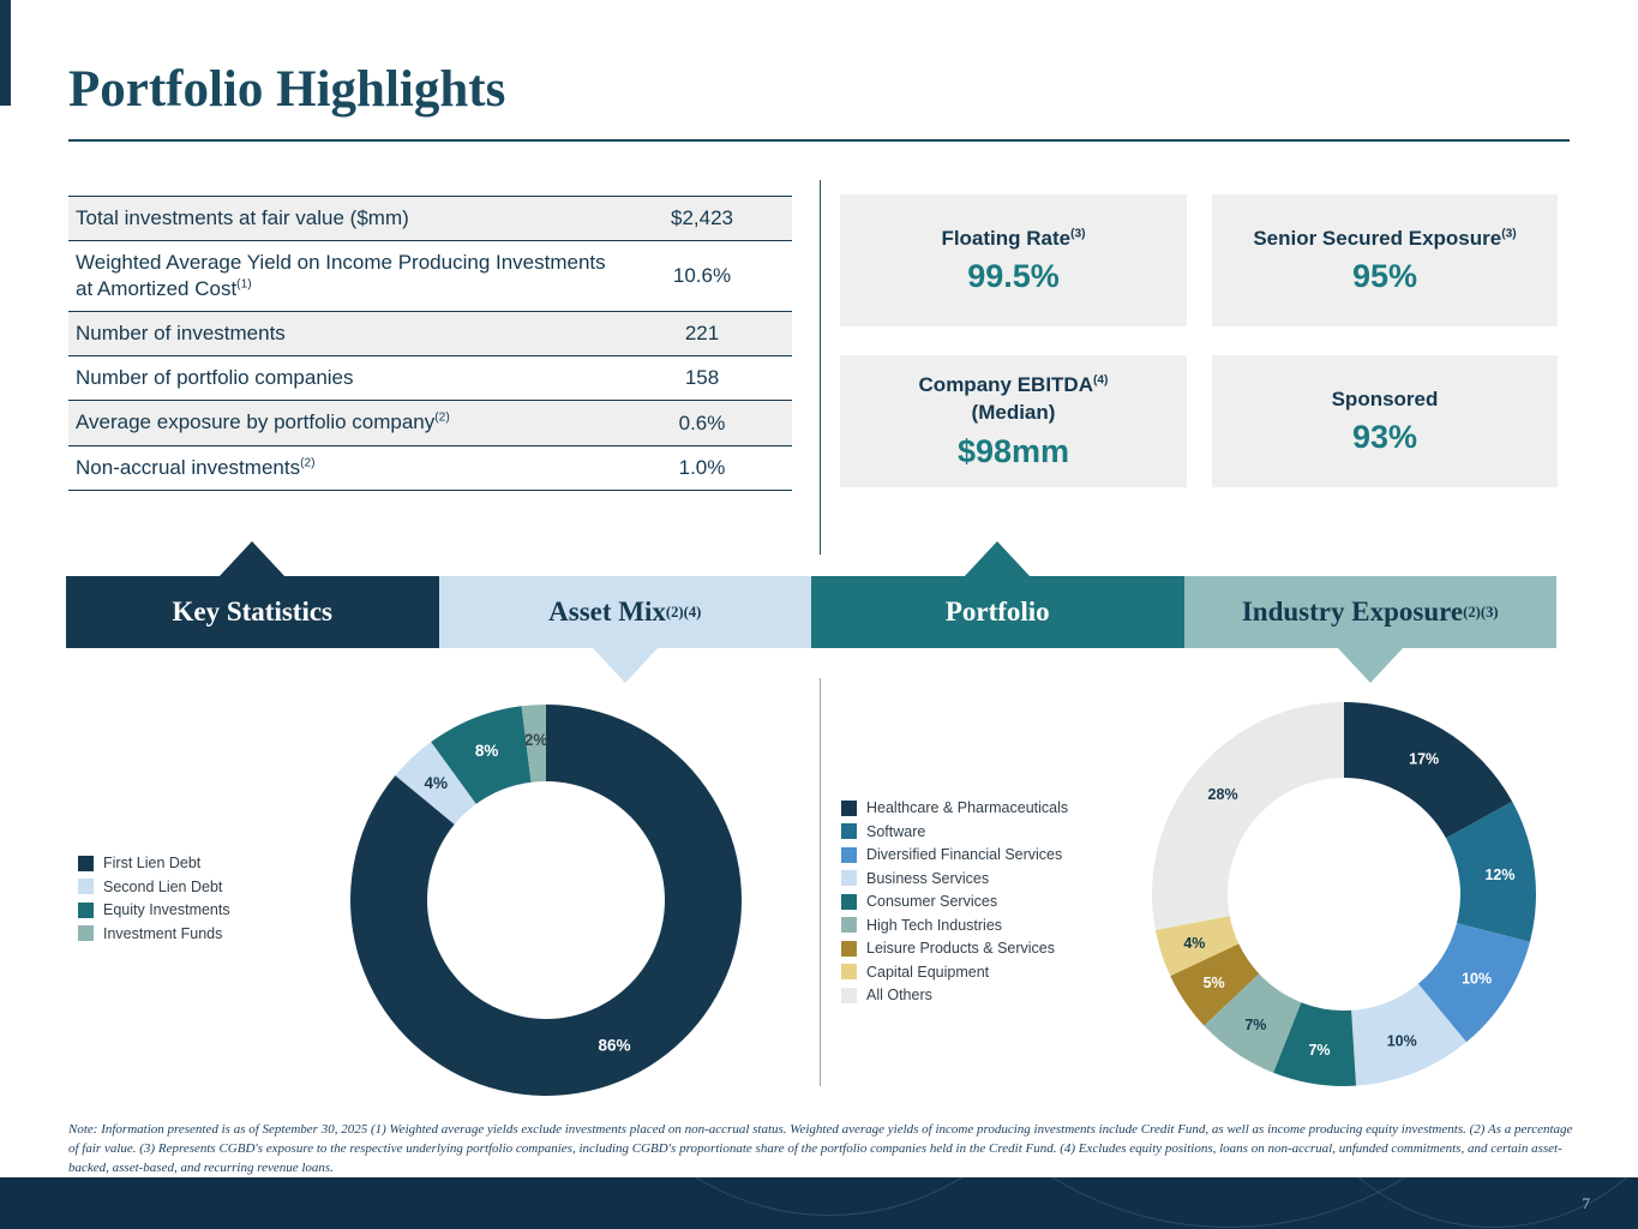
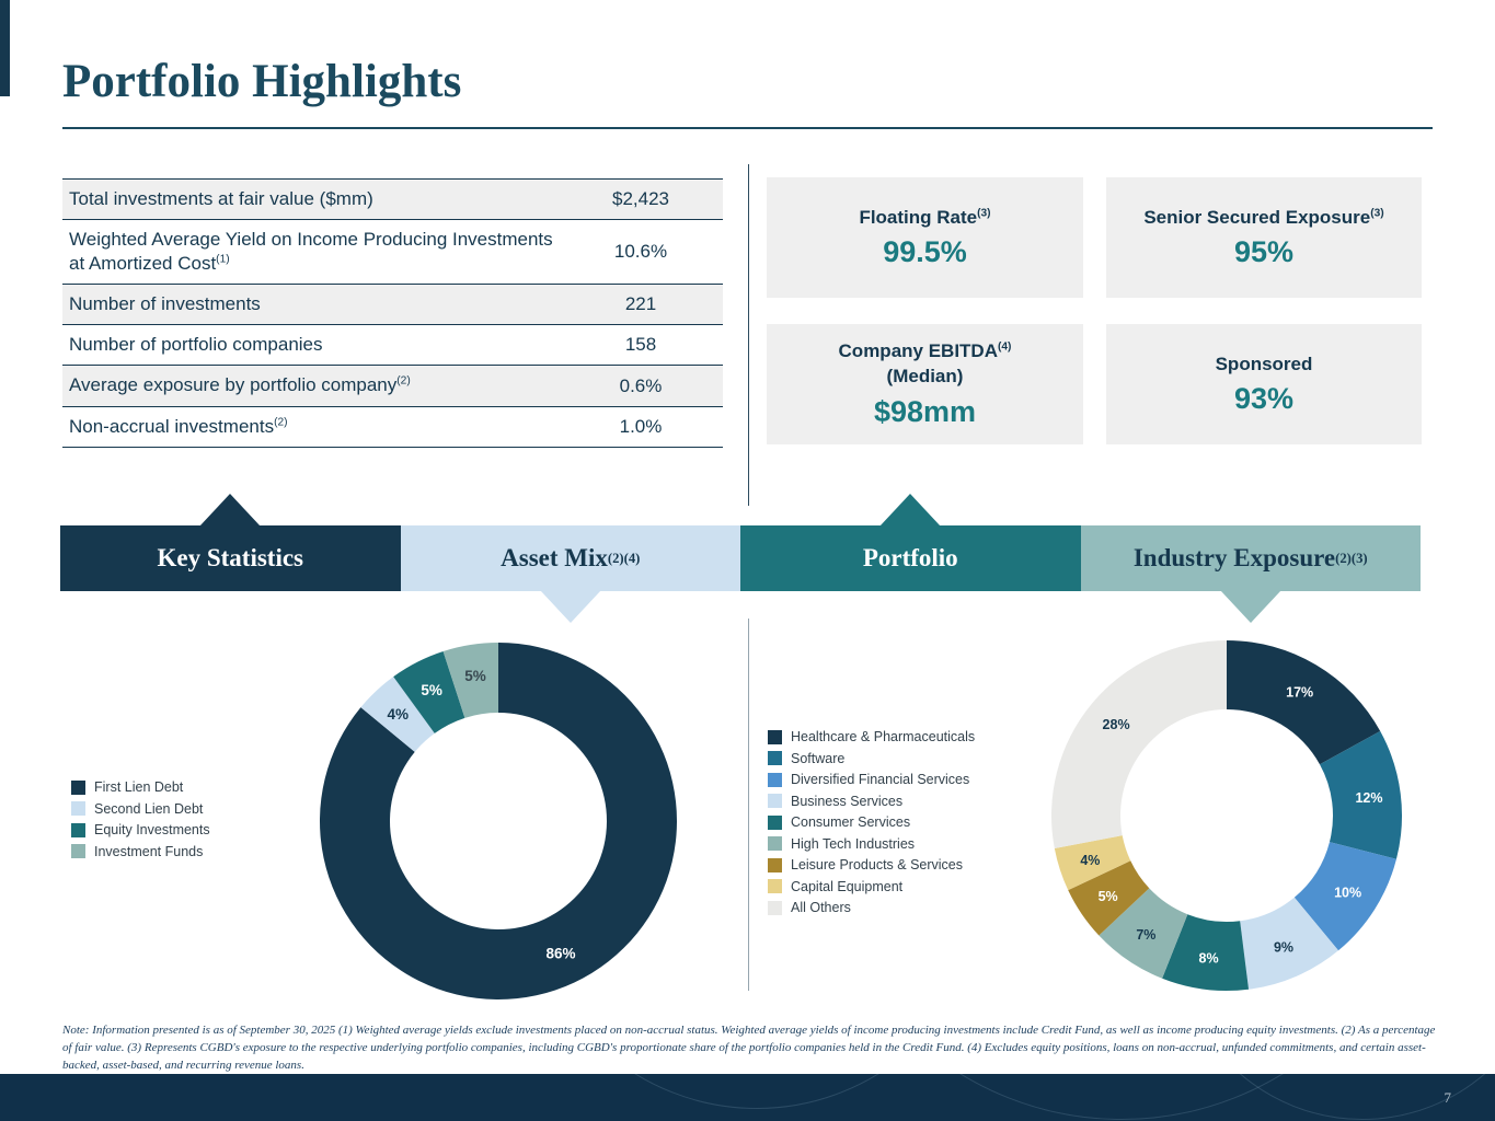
Asset Mix/Equity Investments: 8% -> 5%
Asset Mix/Investment Funds: 2% -> 5%
Industry Exposure/Business Services: 10% -> 9%
Industry Exposure/Consumer Services: 7% -> 8%
